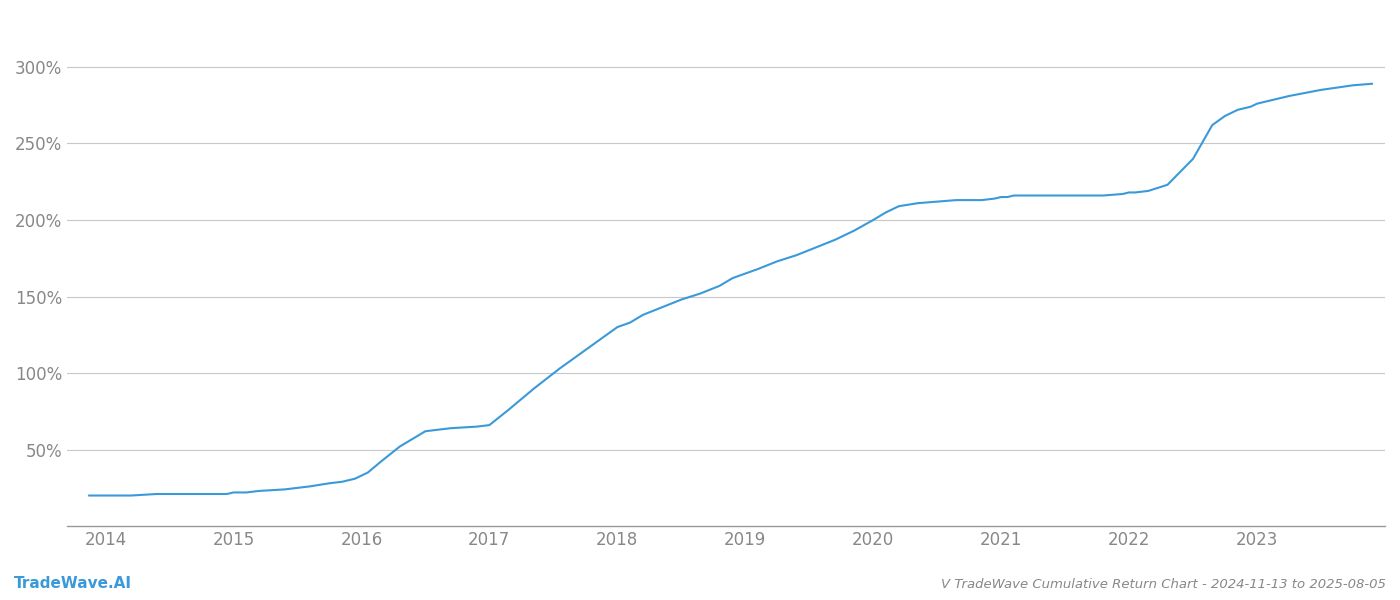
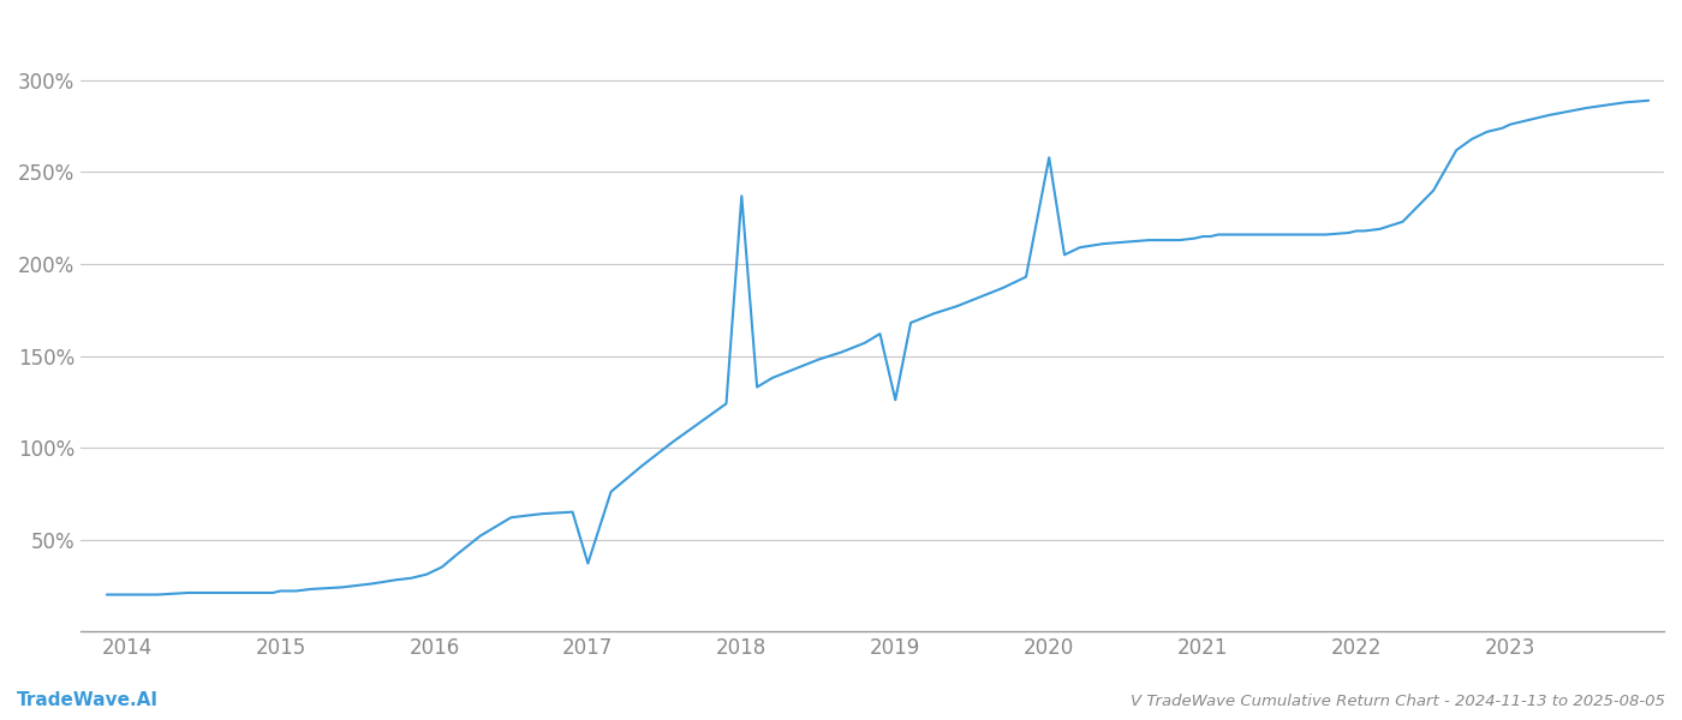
2017: 66% -> 37%
2018: 130% -> 237%
2019: 165% -> 126%
2020: 200% -> 258%
